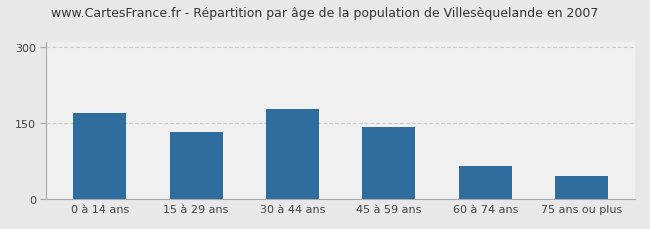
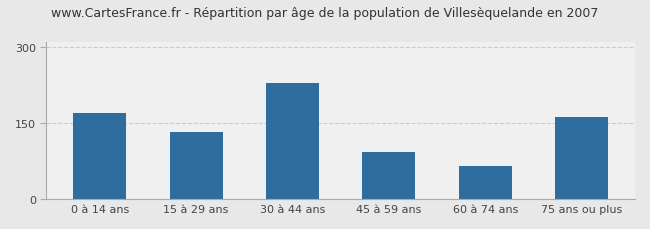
30 à 44 ans: 178 -> 228
45 à 59 ans: 142 -> 92
75 ans ou plus: 45 -> 162
